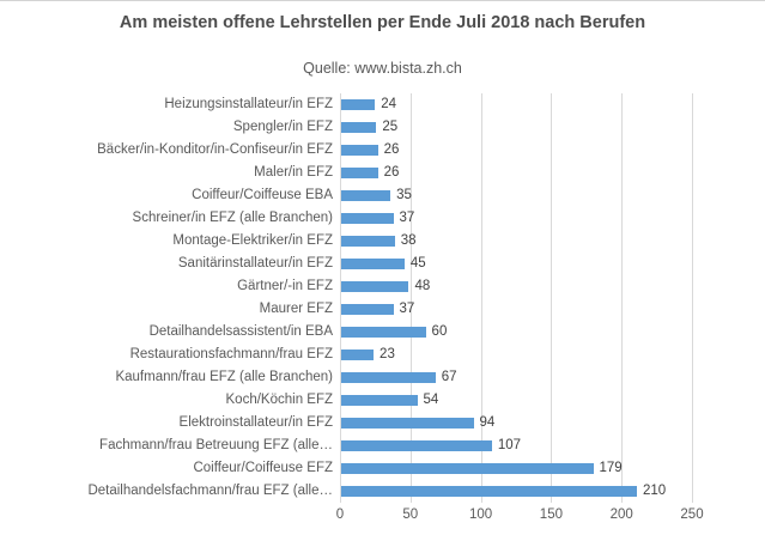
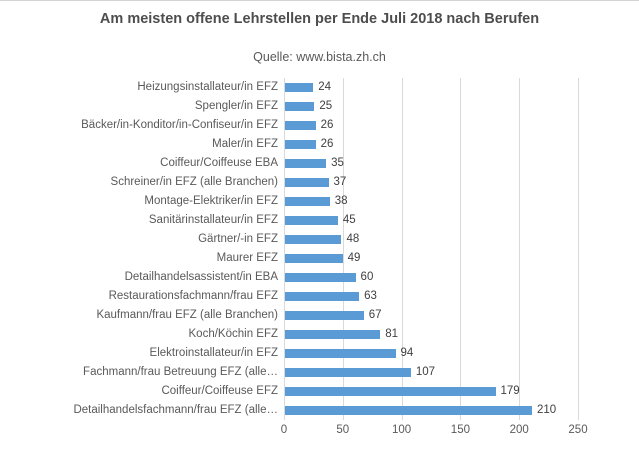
Maurer EFZ: 37 -> 49
Restaurationsfachmann/frau EFZ: 23 -> 63
Koch/Köchin EFZ: 54 -> 81
